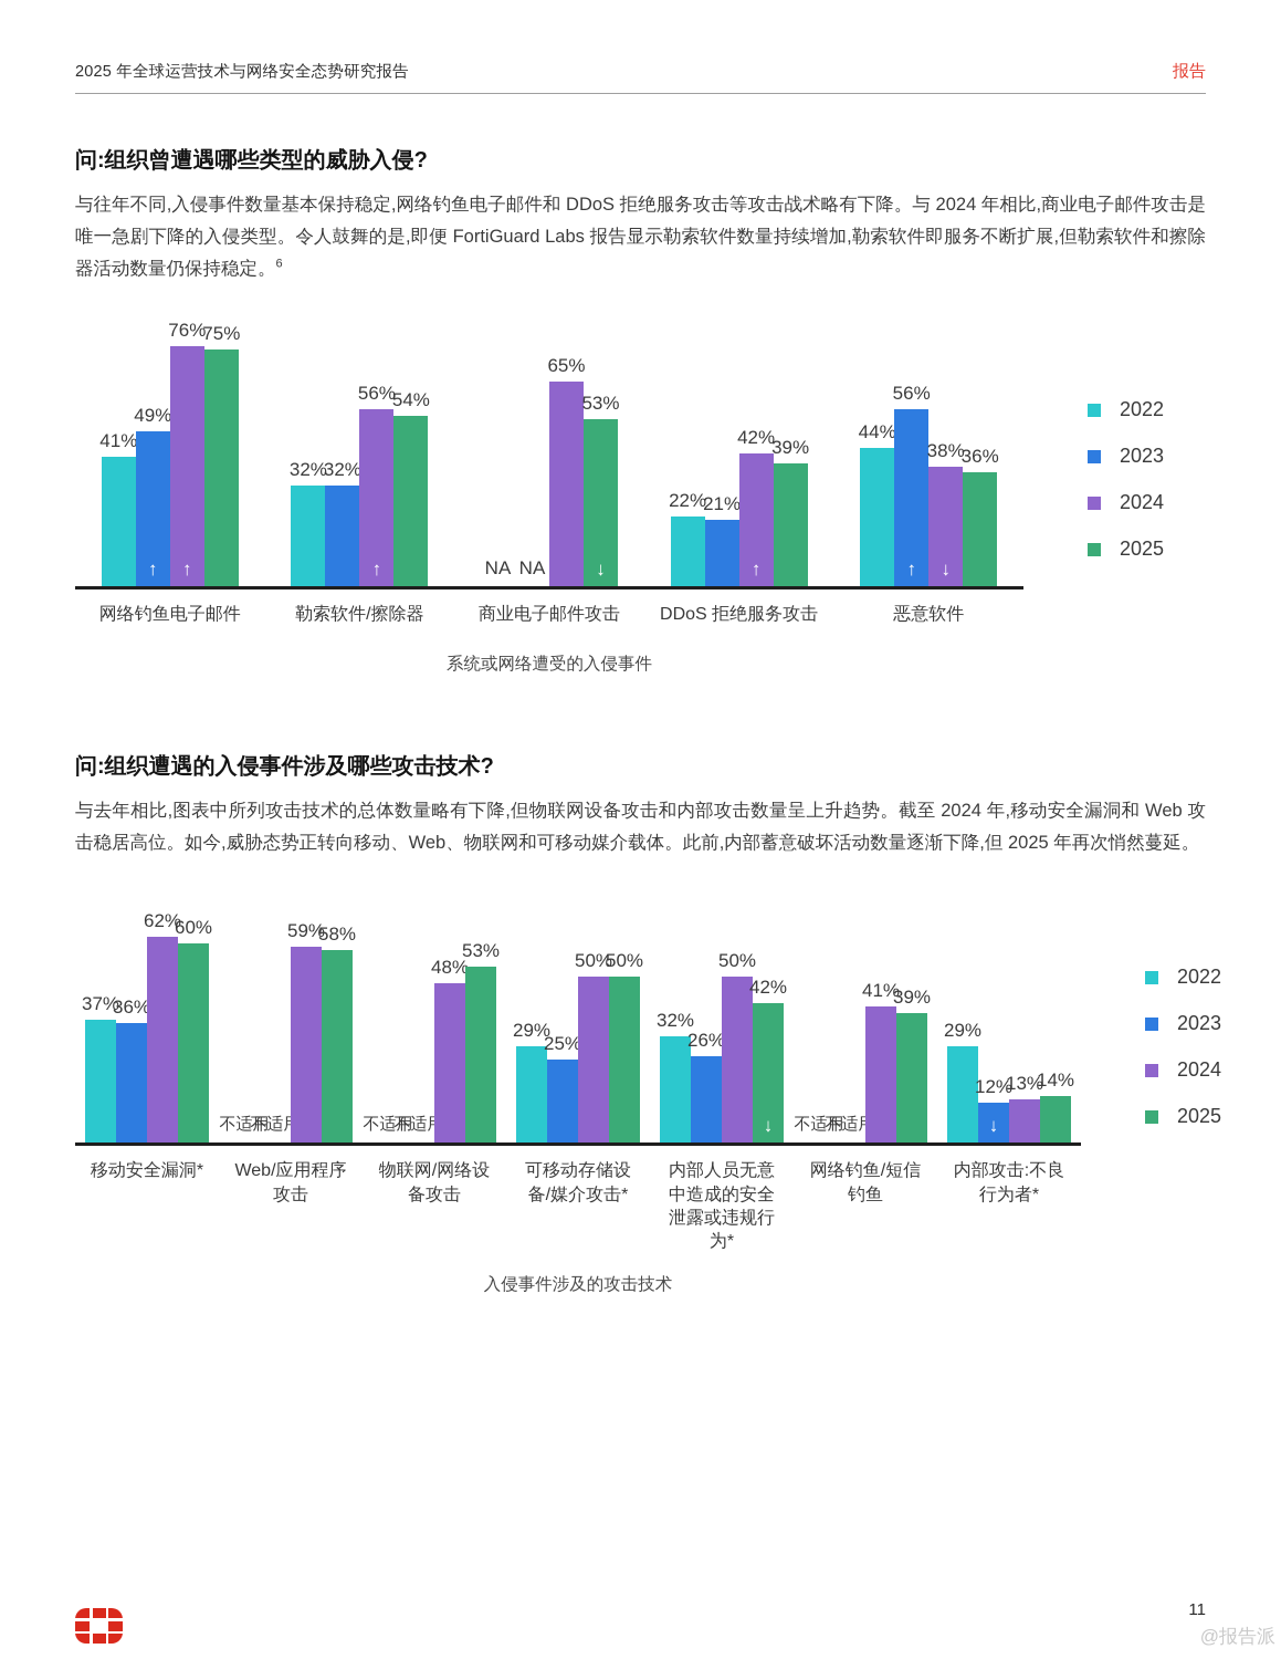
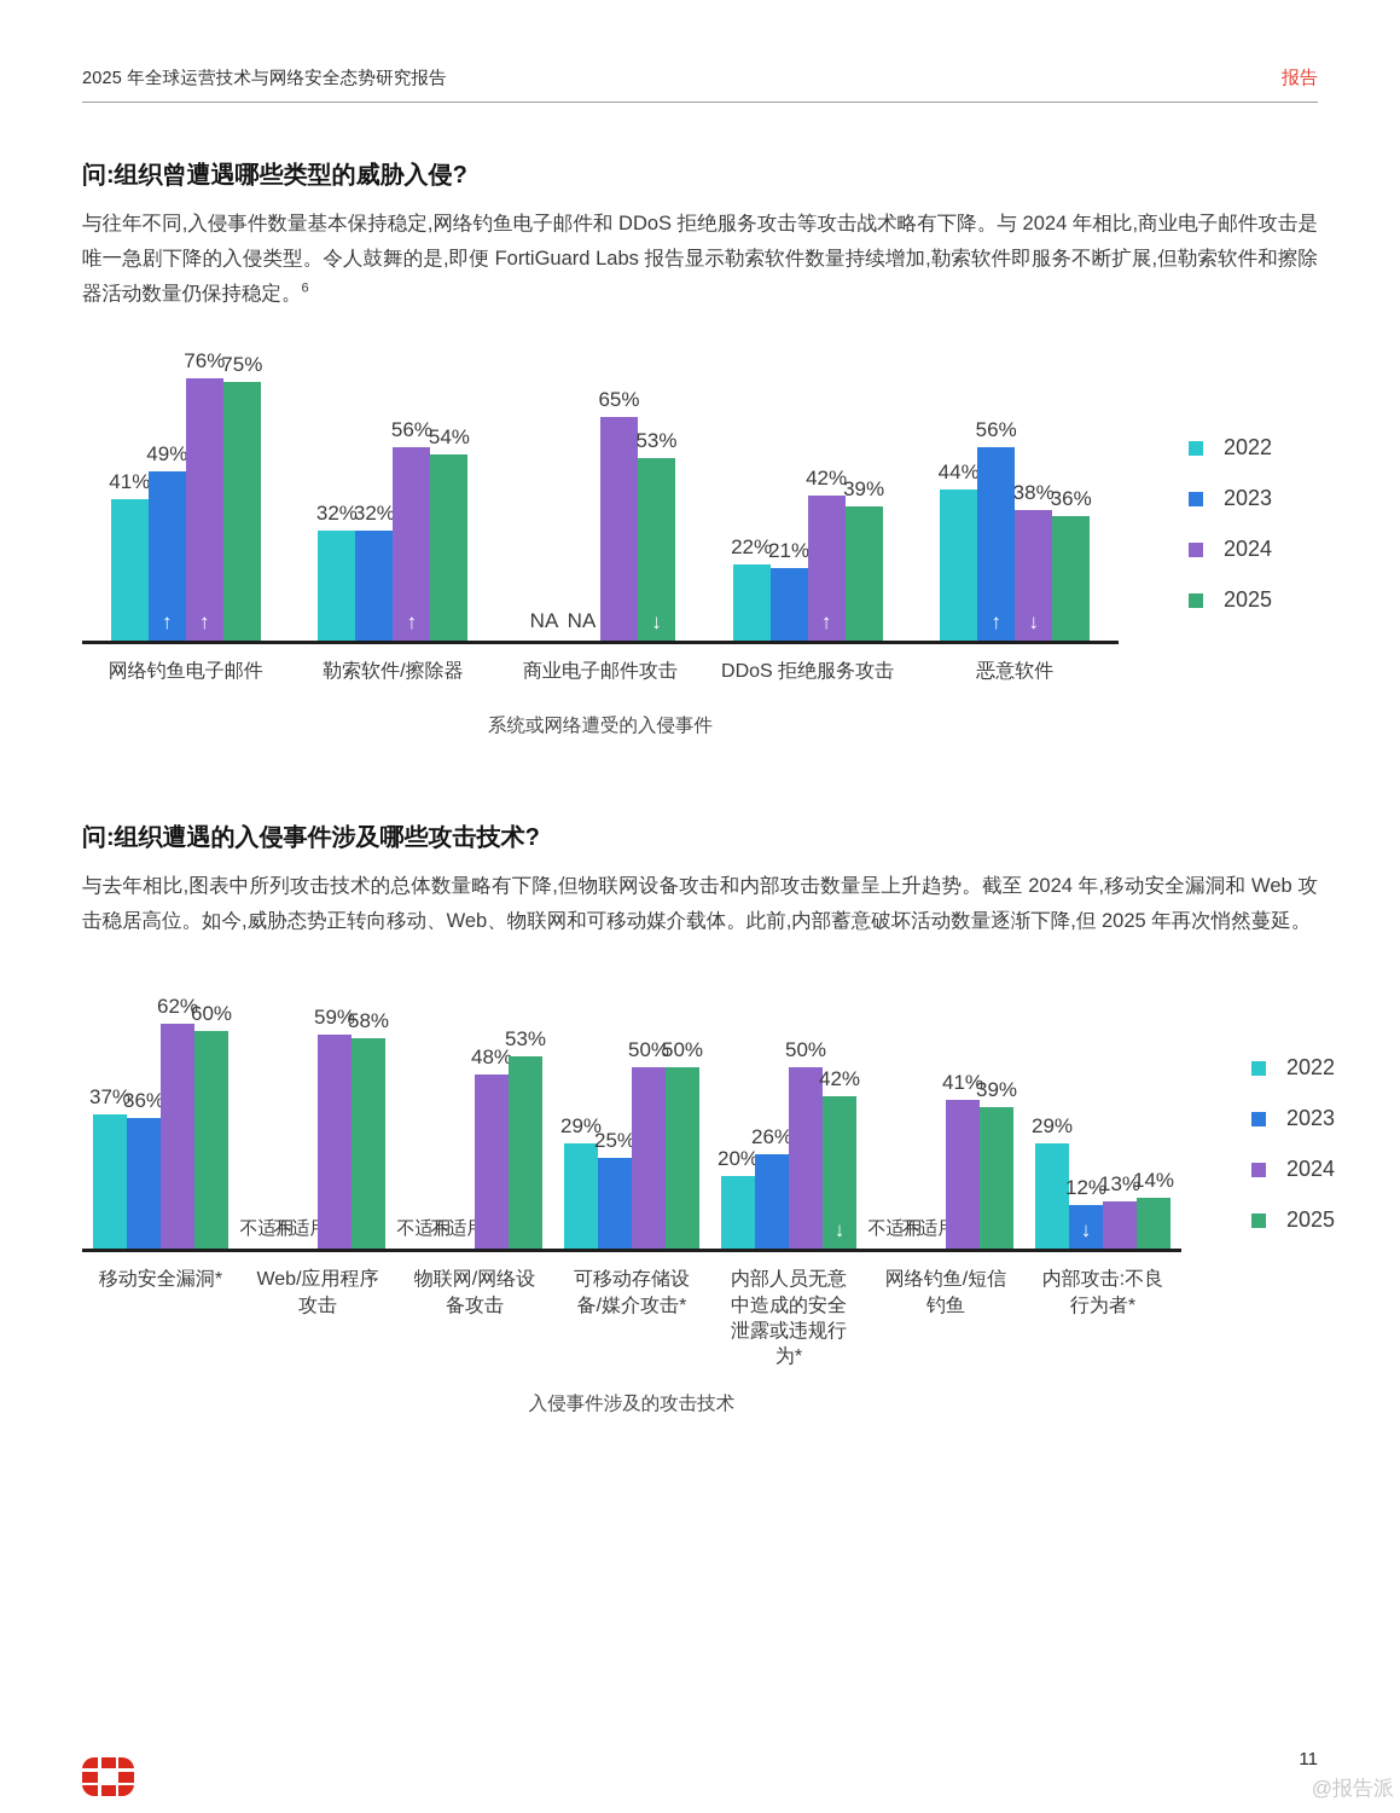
入侵事件涉及的攻击技术/2022/内部人员无意中造成的安全泄露或违规行为*: 32% -> 20%
